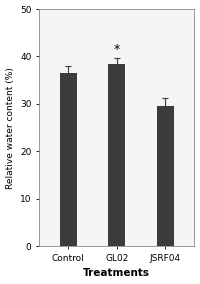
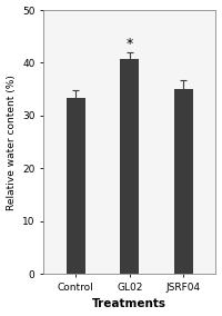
Control: 36.5 -> 33.3
GL02: 38.5 -> 40.8
JSRF04: 29.5 -> 35.0
